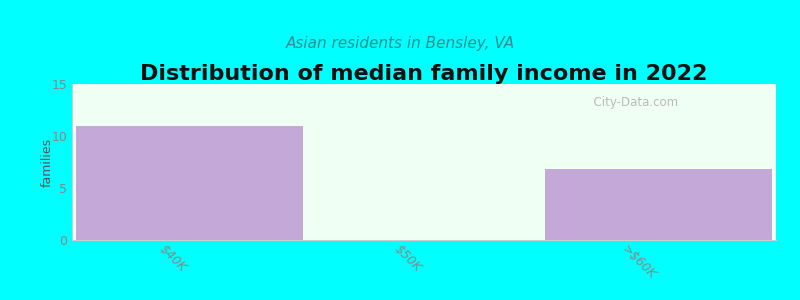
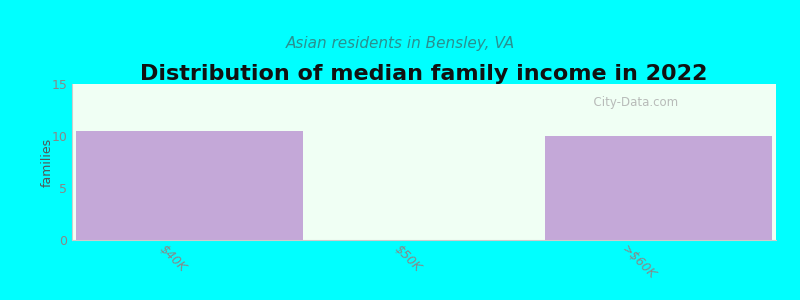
$40K: 11.0 -> 10.5
>$60K: 6.8 -> 10.0
